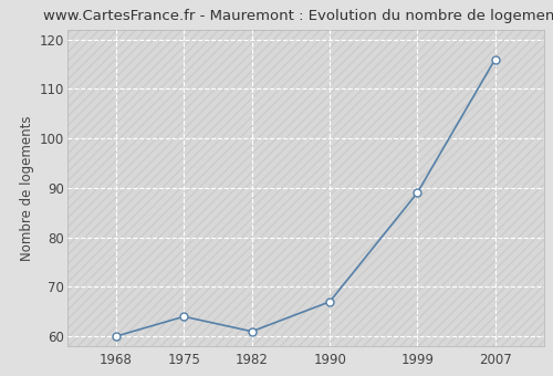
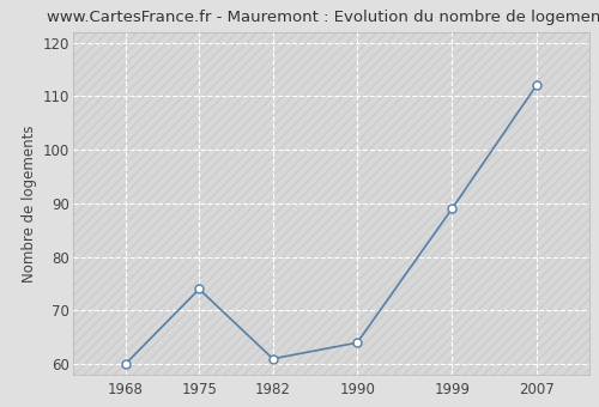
1975: 64 -> 74
1990: 67 -> 64
2007: 116 -> 112
